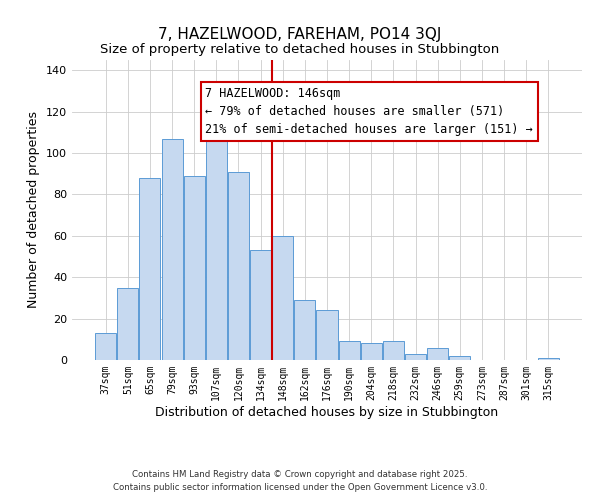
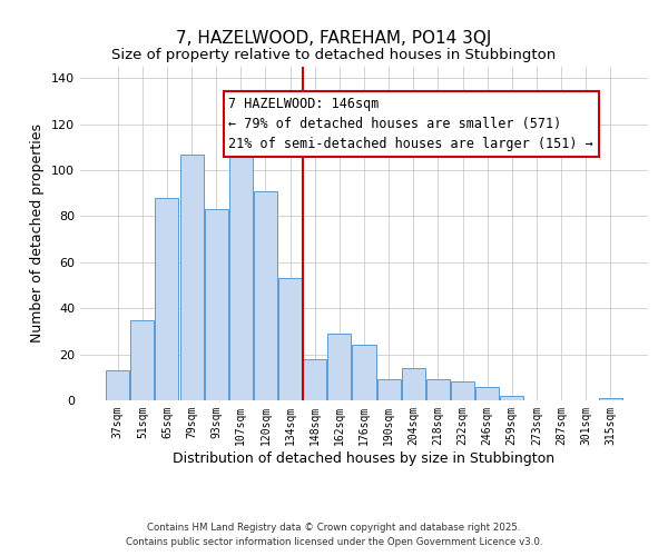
93sqm: 89 -> 83
148sqm: 60 -> 18
204sqm: 8 -> 14
232sqm: 3 -> 8
